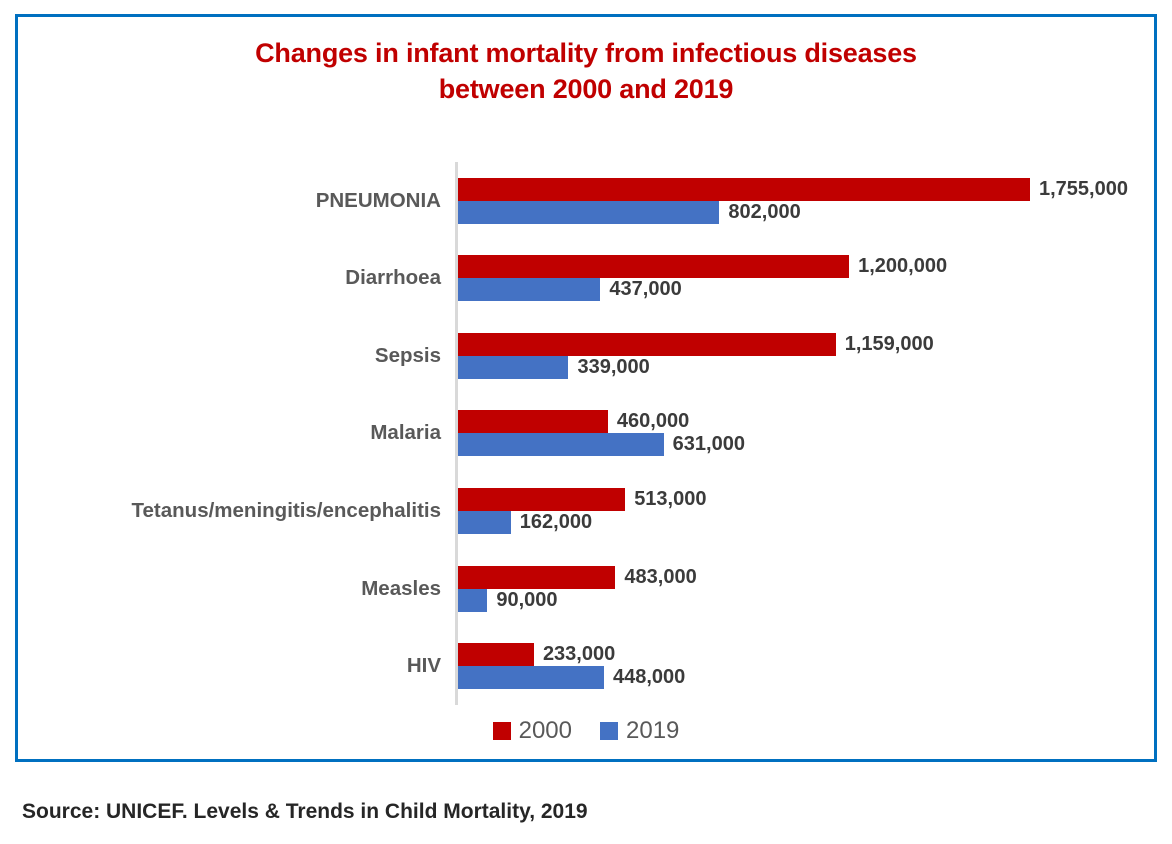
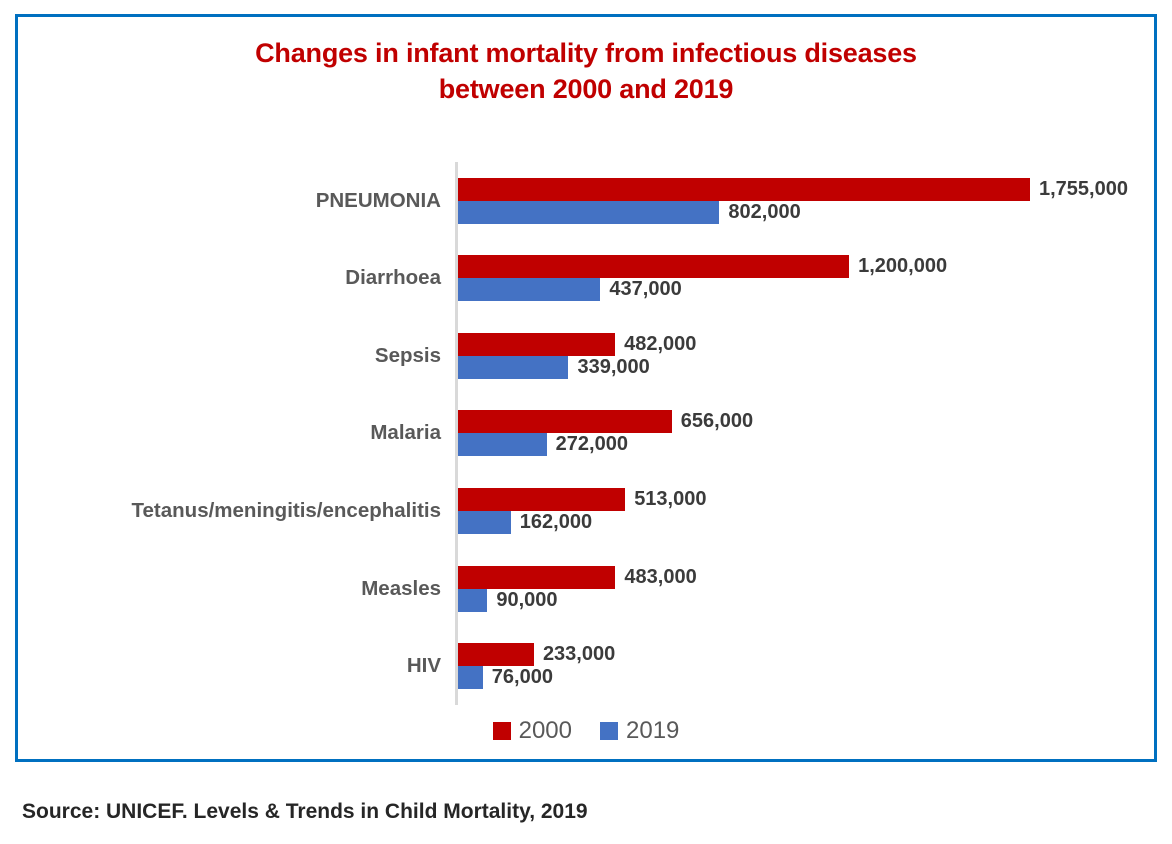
2000/Sepsis: 1,159,000 -> 482,000
2000/Malaria: 460,000 -> 656,000
2019/Malaria: 631,000 -> 272,000
2019/HIV: 448,000 -> 76,000
